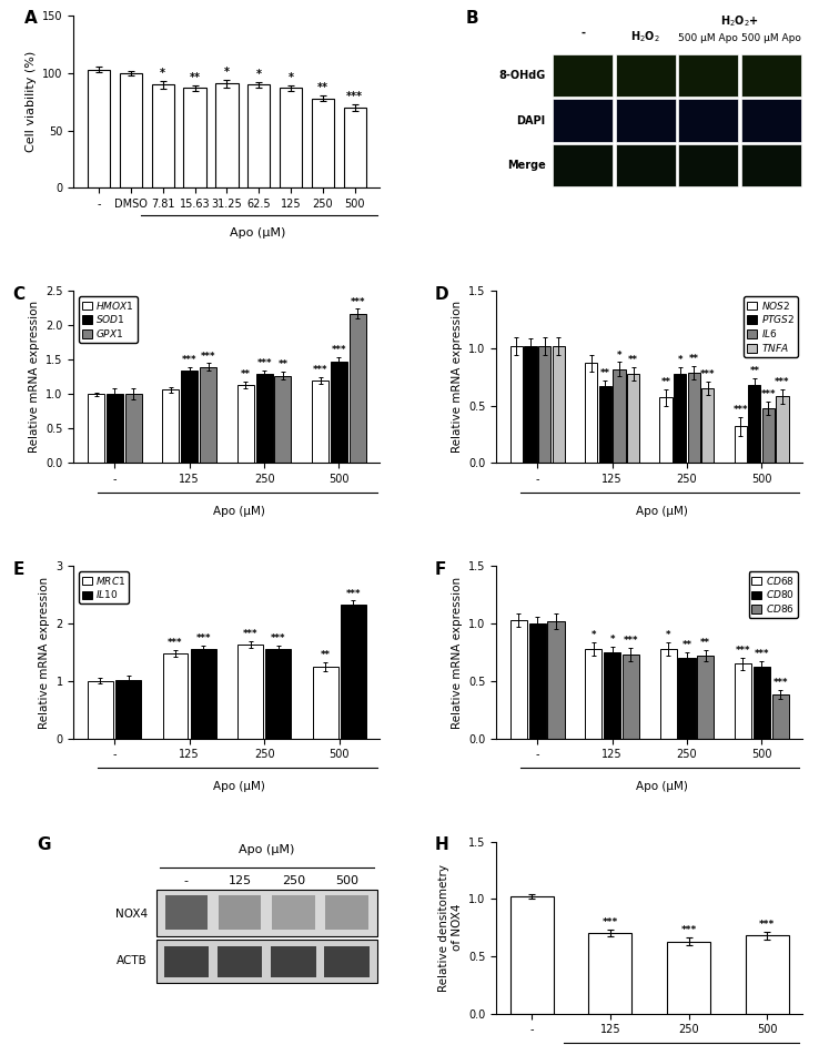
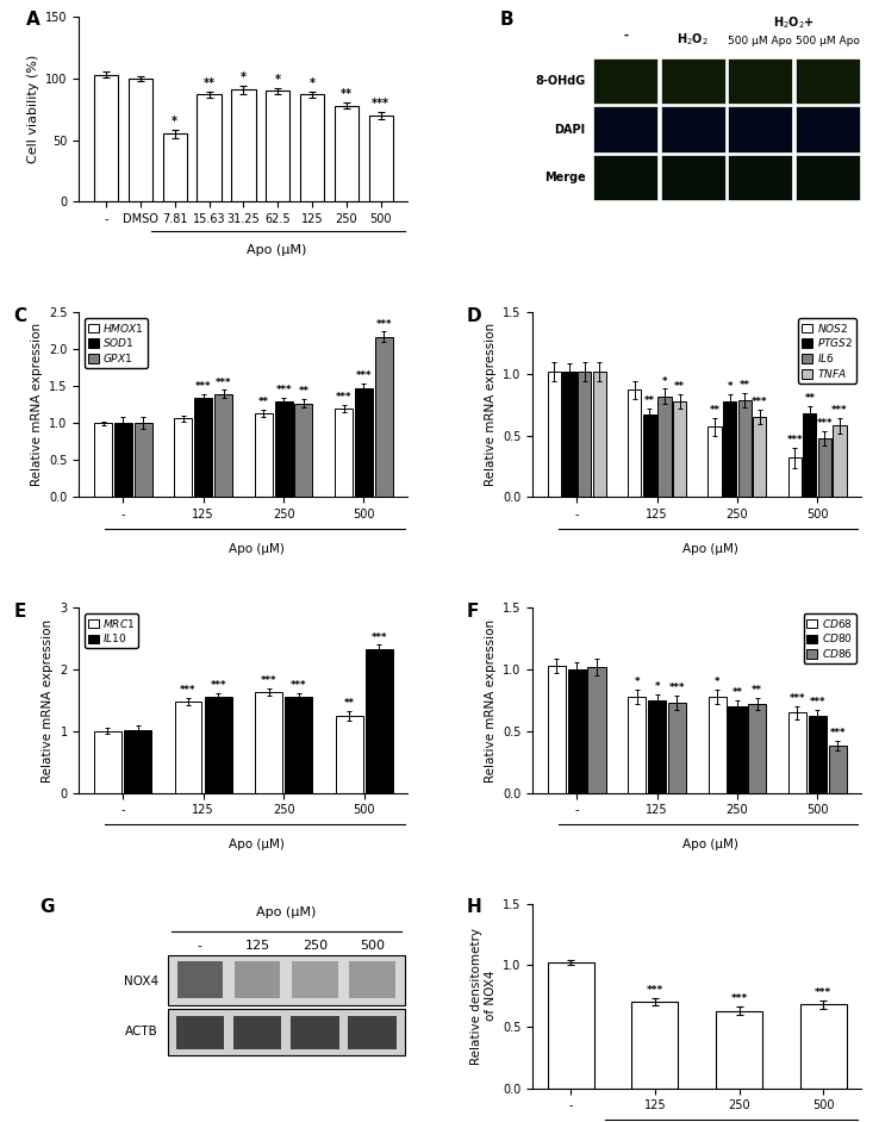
7.81: 90 -> 55
